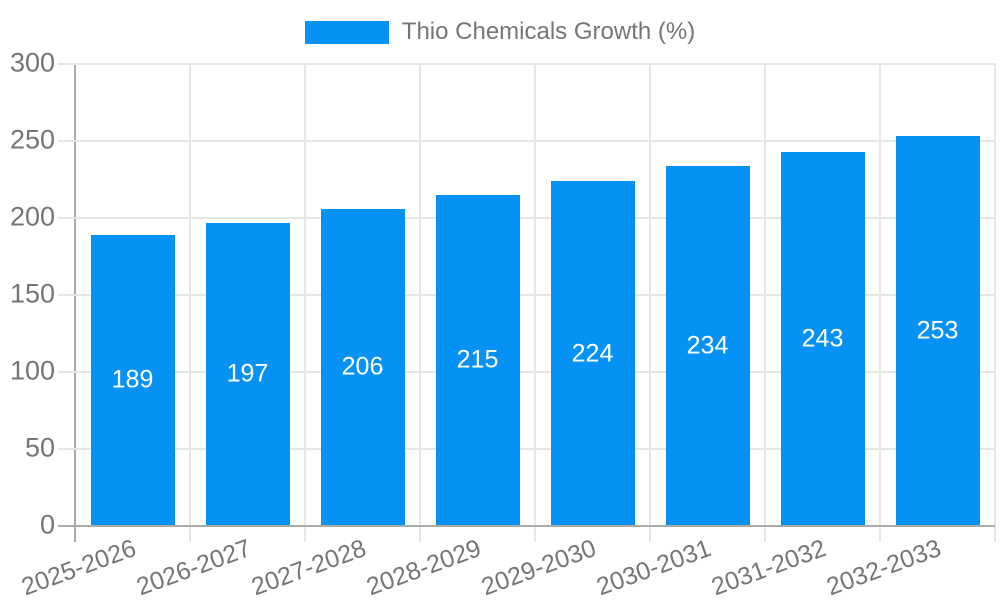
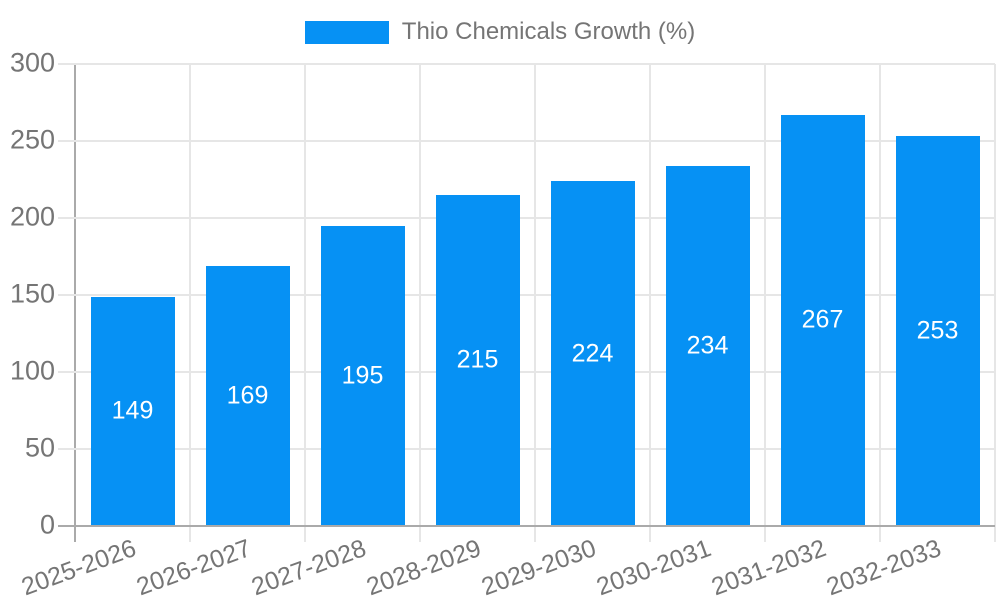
2025-2026: 189 -> 149
2026-2027: 197 -> 169
2027-2028: 206 -> 195
2031-2032: 243 -> 267
